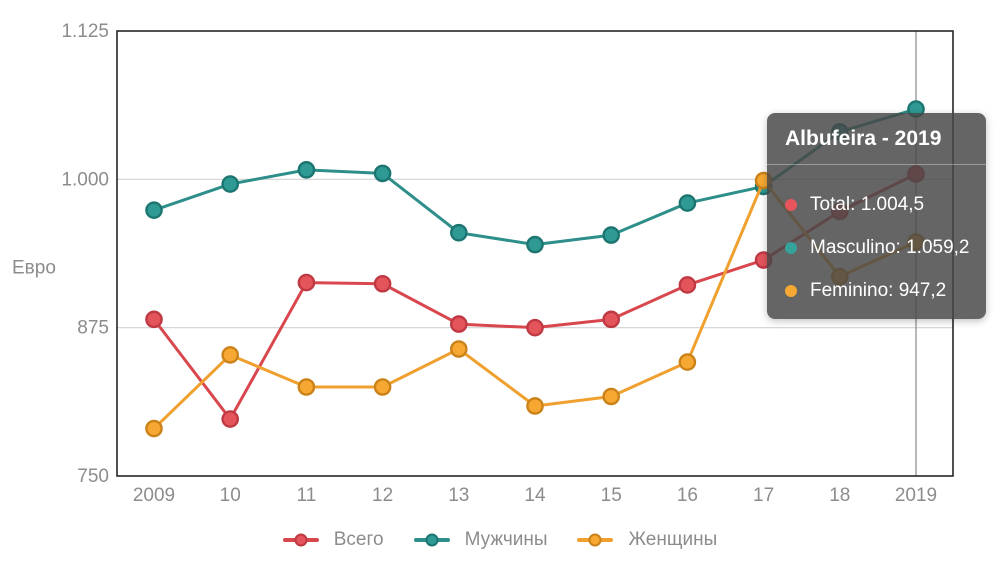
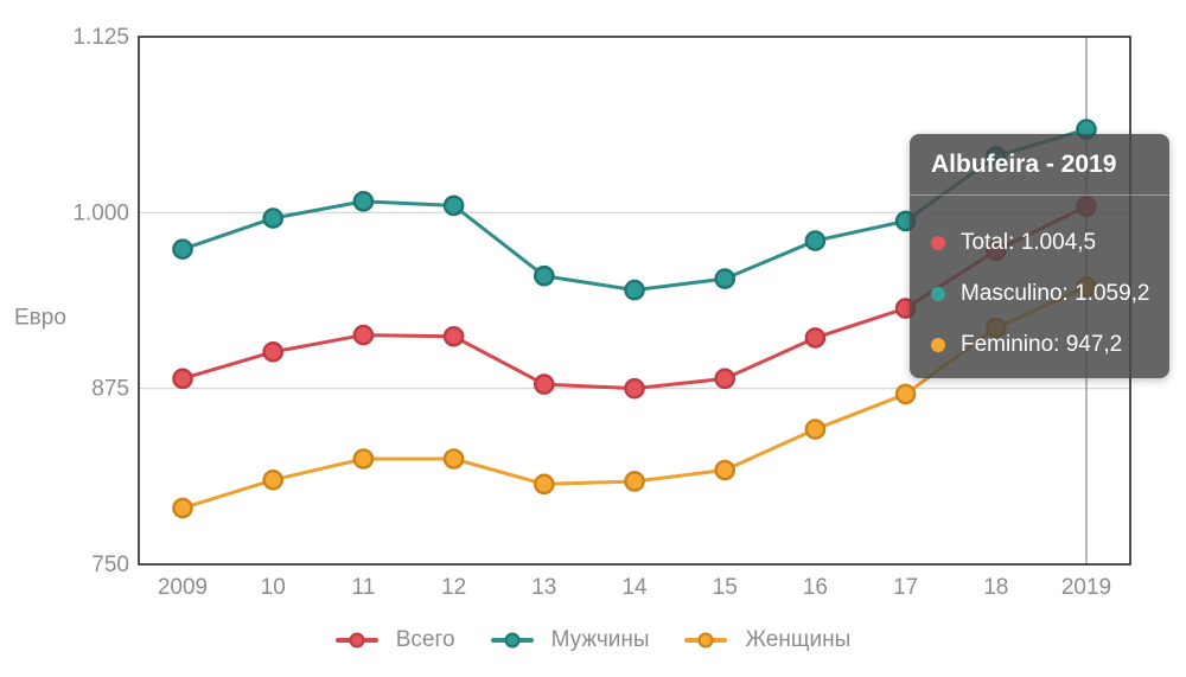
Всего/10: 798 -> 901
Женщины/10: 852 -> 810
Женщины/13: 857 -> 807
Женщины/17: 999 -> 871
